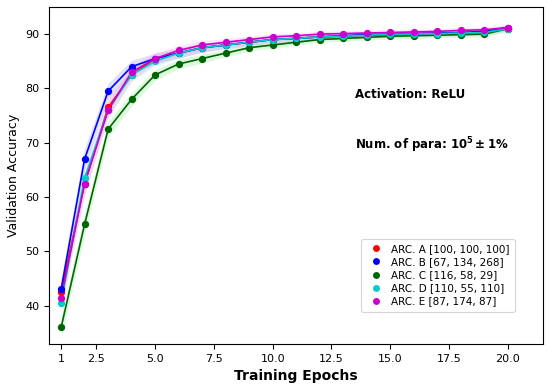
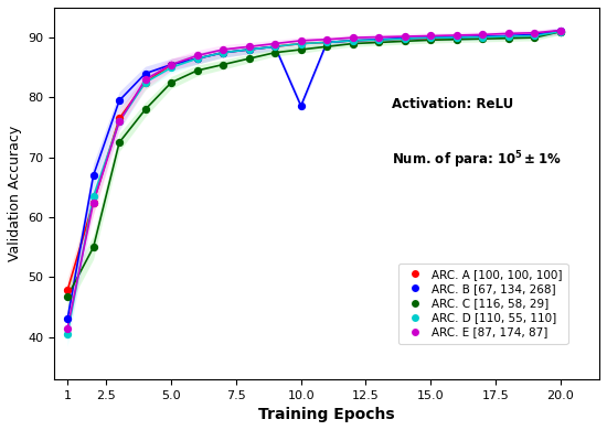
ARC. A [100, 100, 100]/1: 42.5 -> 47.8
ARC. C [116, 58, 29]/1: 36.0 -> 46.8
ARC. B [67, 134, 268]/10.0: 89.0 -> 78.6
